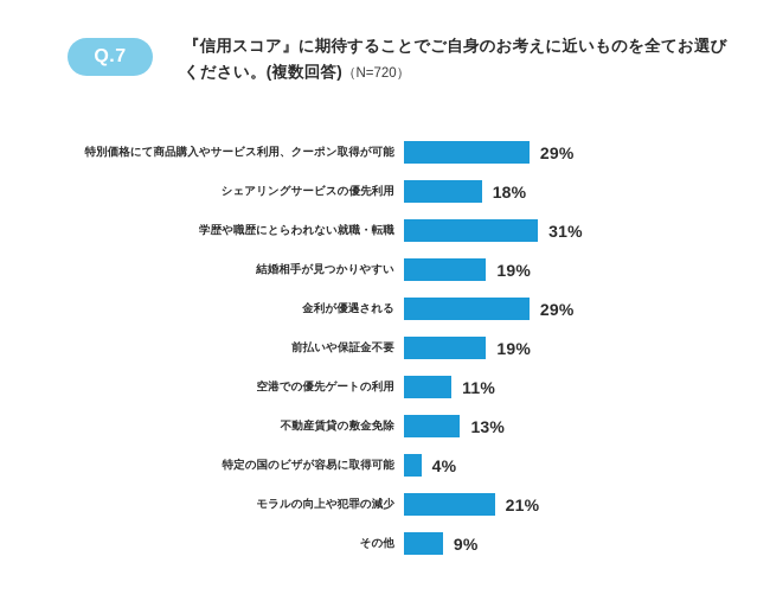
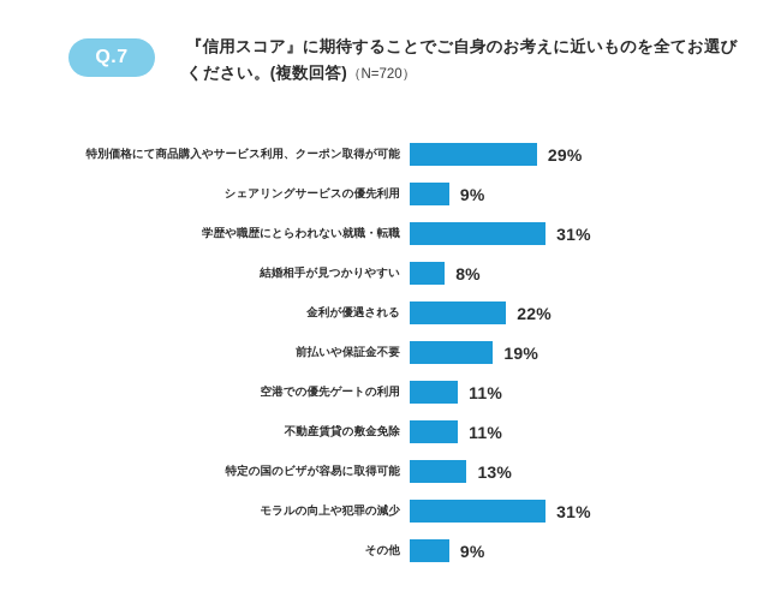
シェアリングサービスの優先利用: 18% -> 9%
結婚相手が見つかりやすい: 19% -> 8%
金利が優遇される: 29% -> 22%
不動産賃貸の敷金免除: 13% -> 11%
特定の国のビザが容易に取得可能: 4% -> 13%
モラルの向上や犯罪の減少: 21% -> 31%
